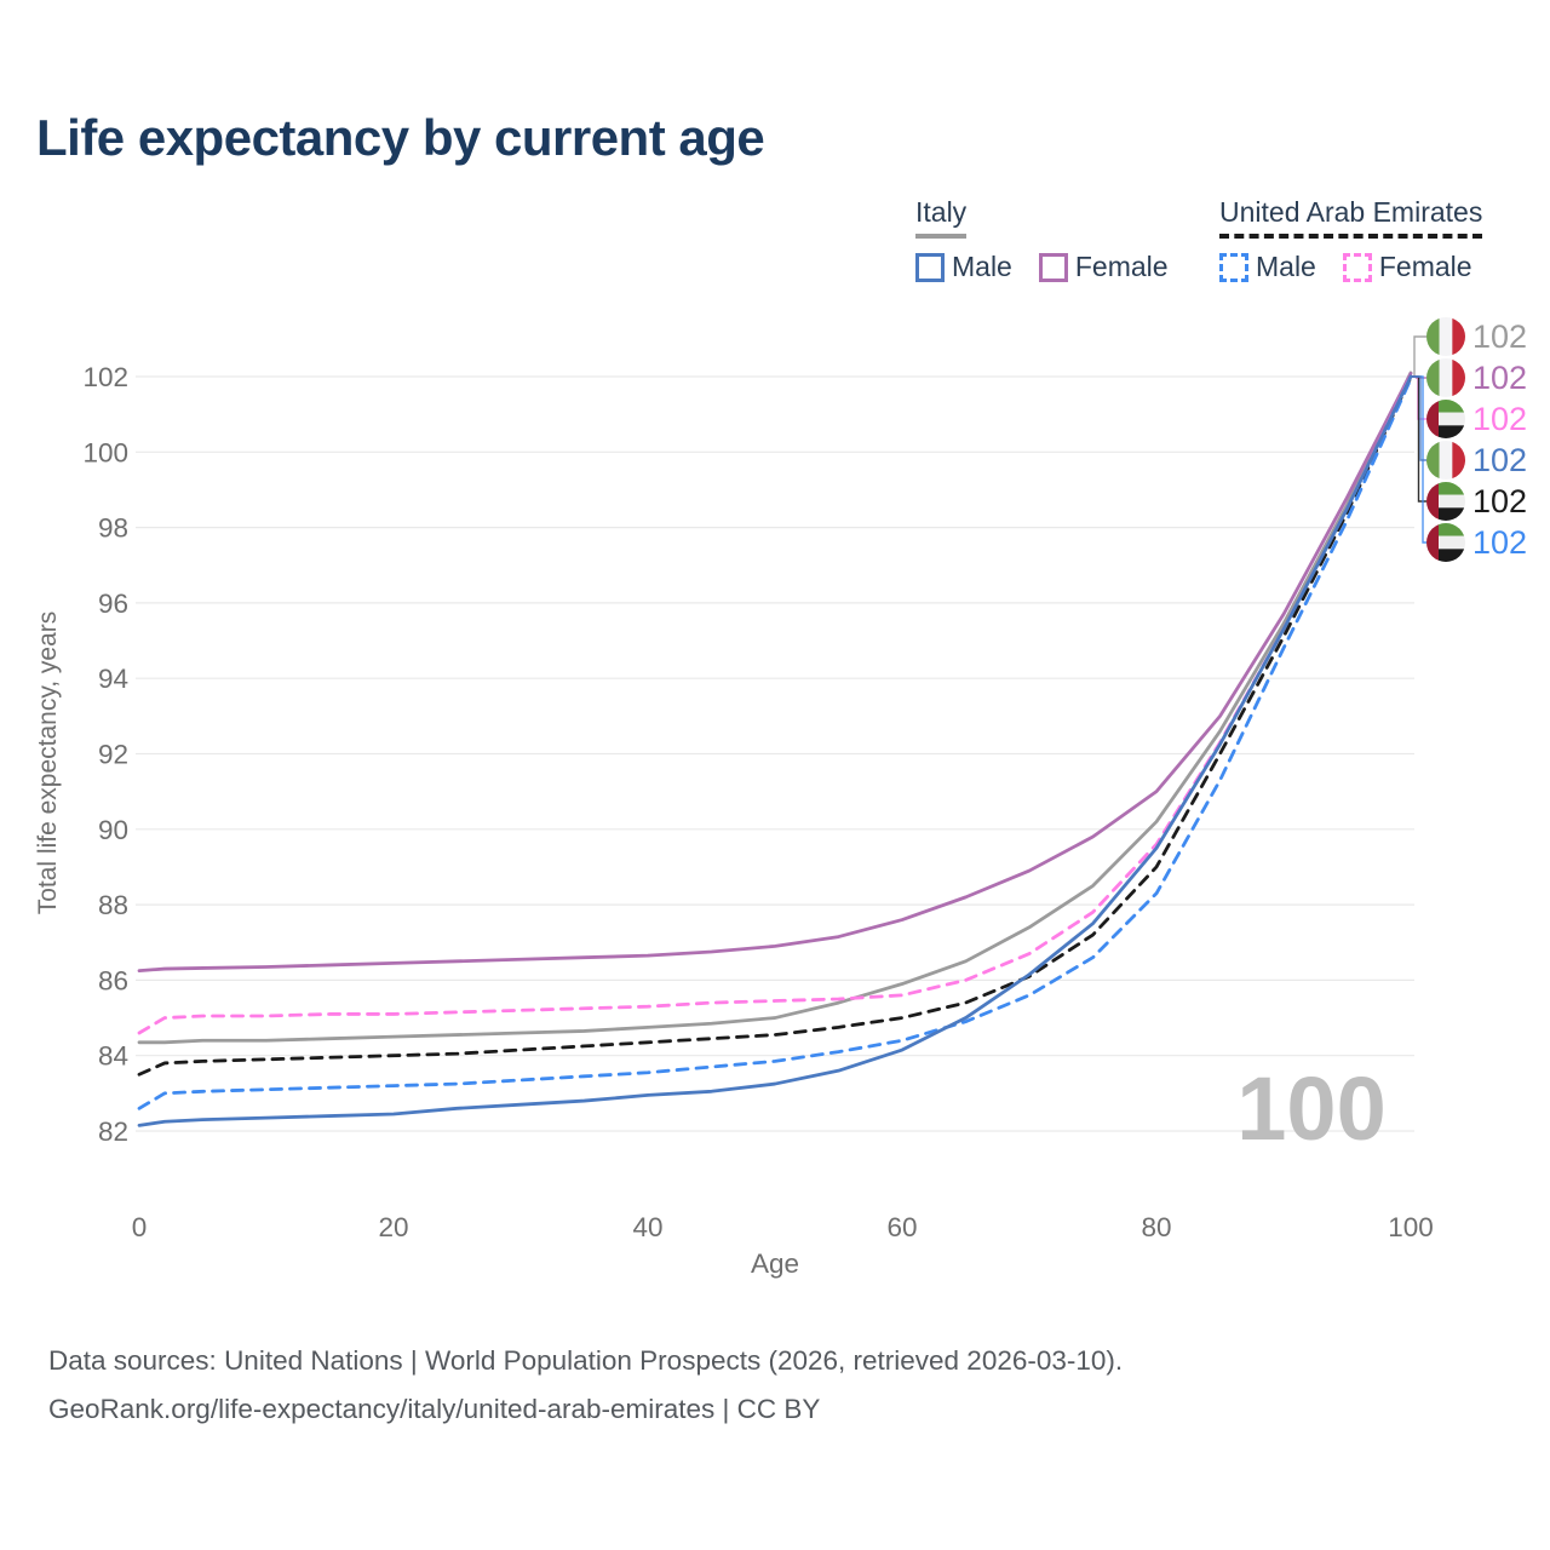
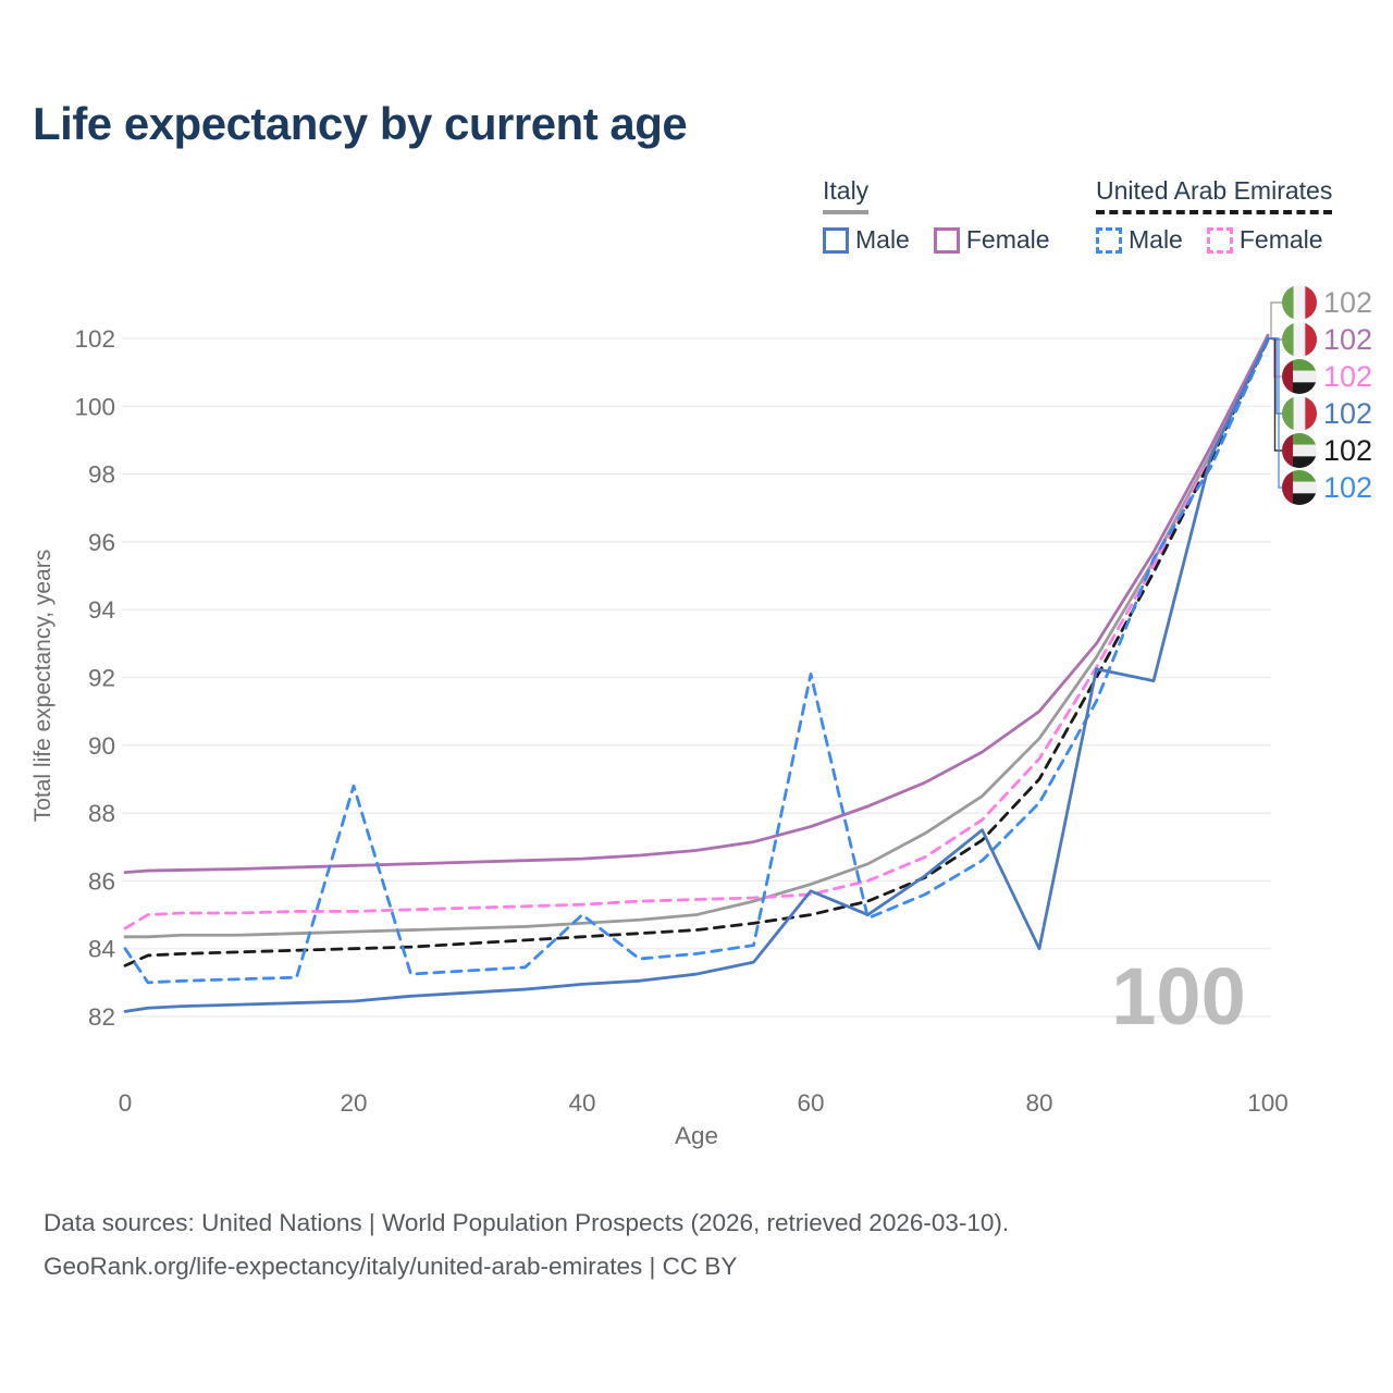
United Arab Emirates Male/0: 82.6 -> 84.0
United Arab Emirates Male/20: 83.2 -> 88.8
United Arab Emirates Male/40: 83.5 -> 85.0
United Arab Emirates Male/60: 84.4 -> 92.1
Italy Male/60: 84.2 -> 85.7
Italy Male/80: 89.5 -> 84.0
United Arab Emirates Male/90: 94.8 -> 95.5
Italy Male/90: 95.3 -> 91.9
